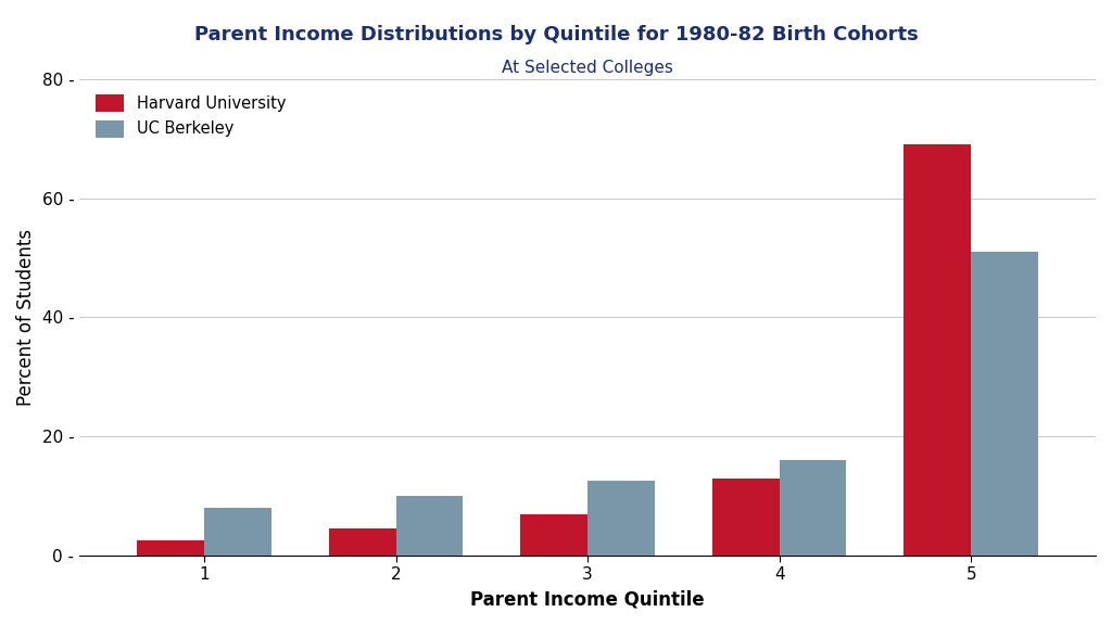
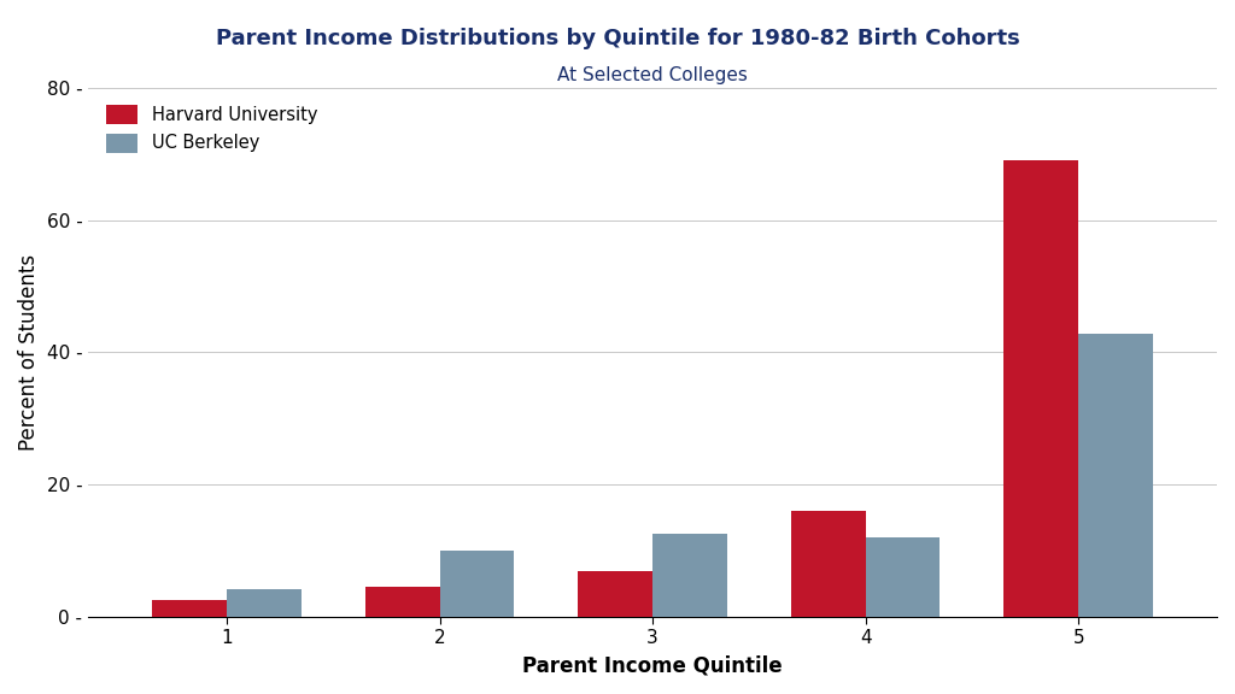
UC Berkeley/1: 8.0 - -> 4.2 -
Harvard University/4: 13.0 - -> 16.0 -
UC Berkeley/4: 16.0 - -> 12.0 -
UC Berkeley/5: 51.0 - -> 42.8 -
